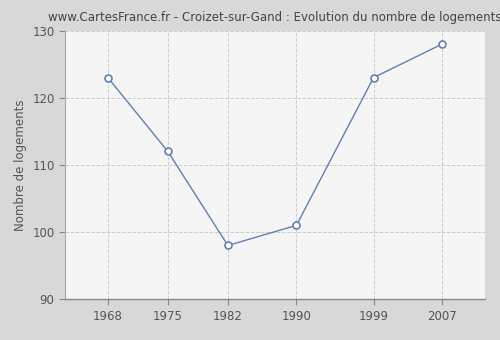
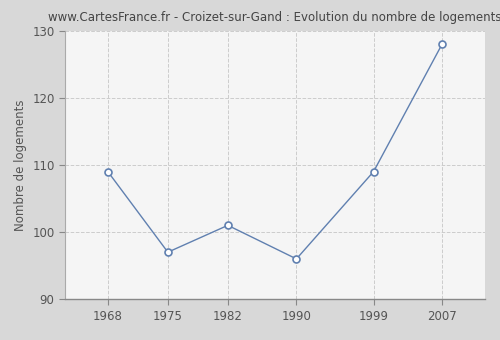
1968: 123 -> 109
1975: 112 -> 97
1982: 98 -> 101
1990: 101 -> 96
1999: 123 -> 109
